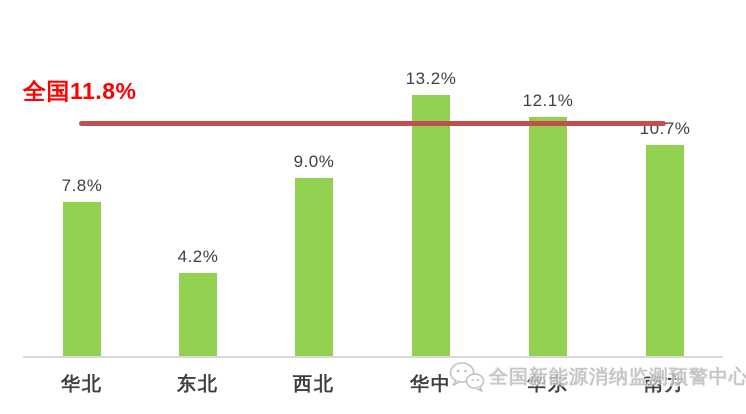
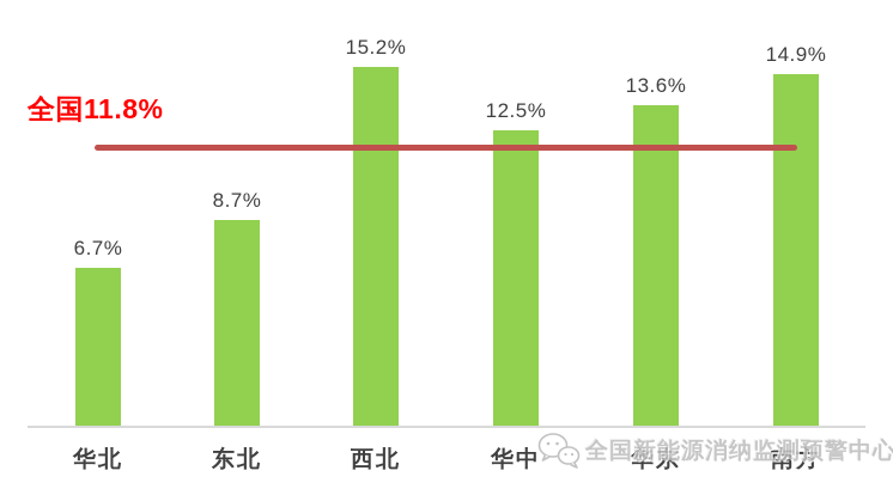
华北: 7.8% -> 6.7%
东北: 4.2% -> 8.7%
西北: 9.0% -> 15.2%
华中: 13.2% -> 12.5%
华东: 12.1% -> 13.6%
南方: 10.7% -> 14.9%
